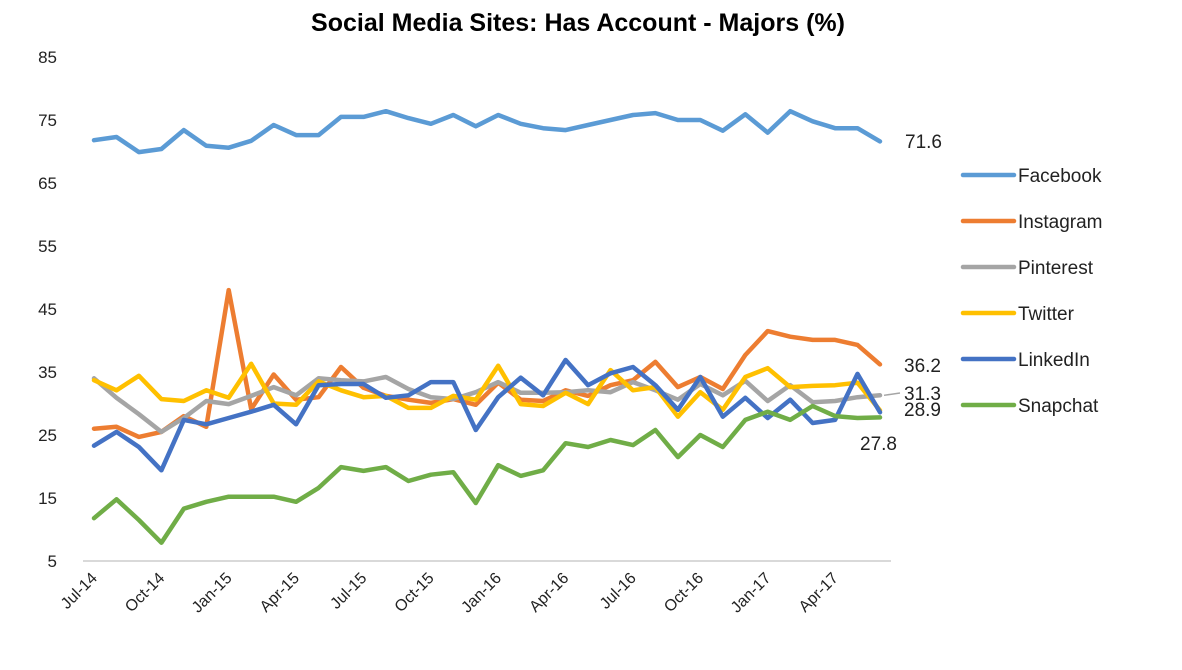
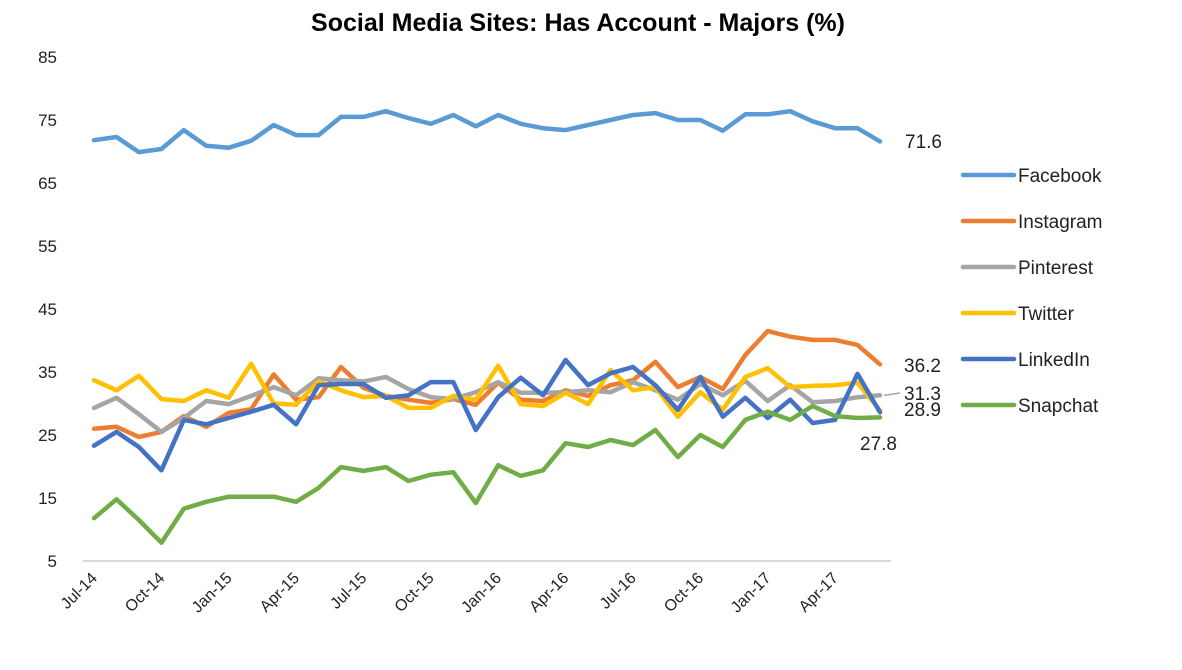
Pinterest/Jul-14: 34 -> 29
Instagram/Jan-15: 48 -> 28
Facebook/Jan-17: 73 -> 76
